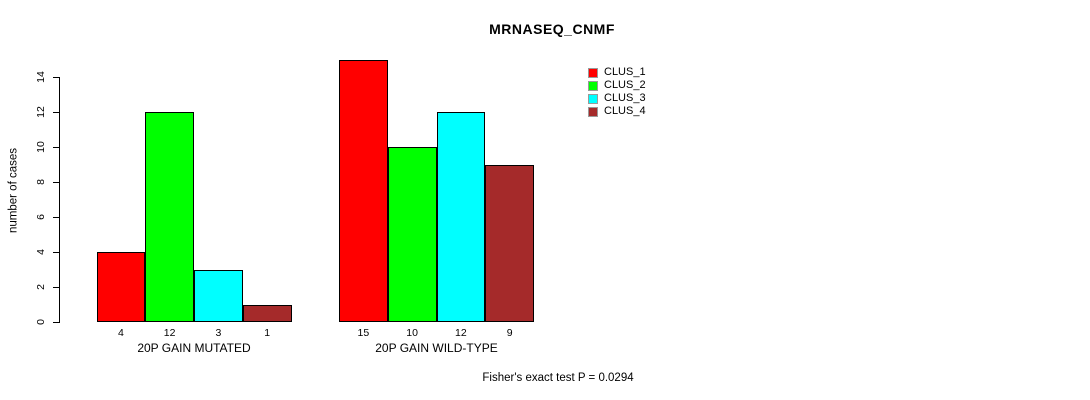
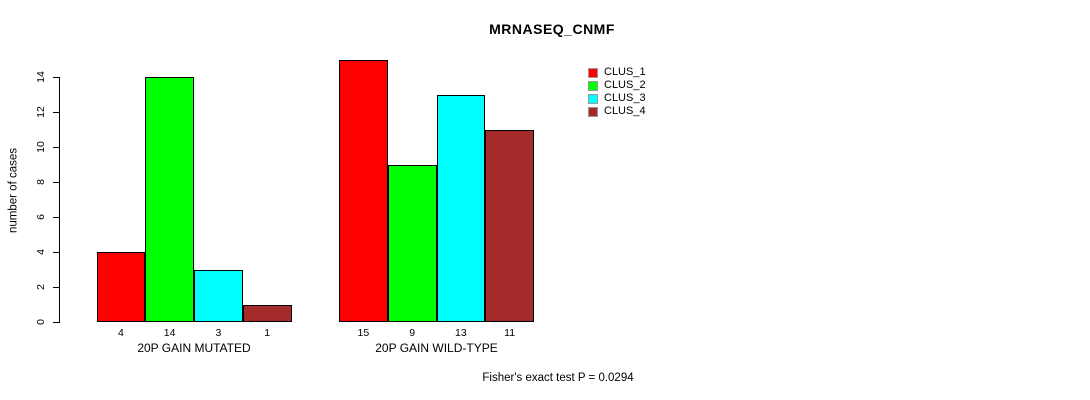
CLUS_2/20P GAIN MUTATED: 12 -> 14
CLUS_2/20P GAIN WILD-TYPE: 10 -> 9
CLUS_3/20P GAIN WILD-TYPE: 12 -> 13
CLUS_4/20P GAIN WILD-TYPE: 9 -> 11
